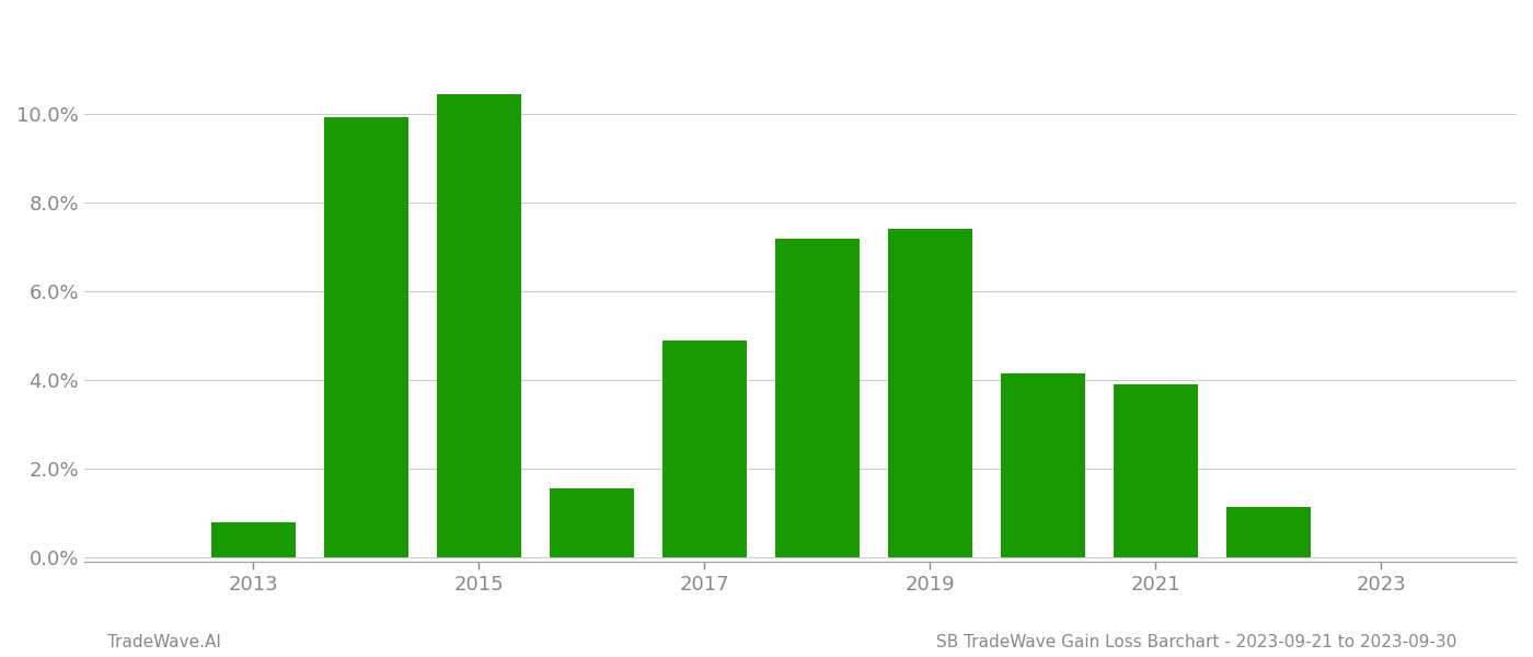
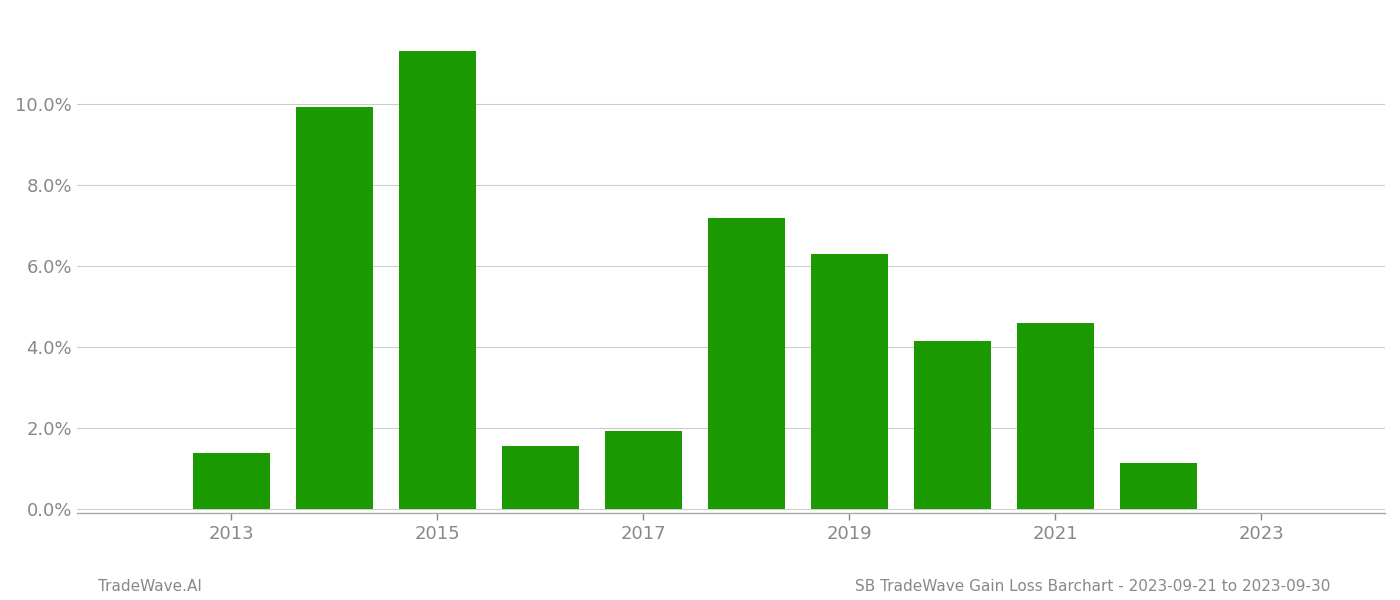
2013: 0.80% -> 1.38%
2015: 10.45% -> 11.30%
2017: 4.90% -> 1.93%
2019: 7.40% -> 6.30%
2021: 3.90% -> 4.60%
